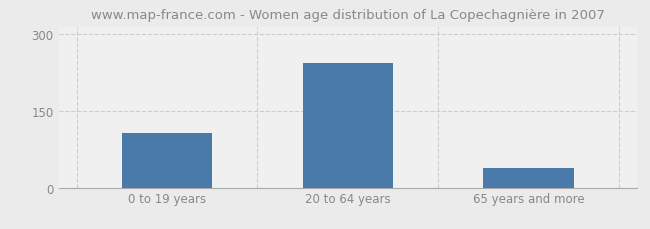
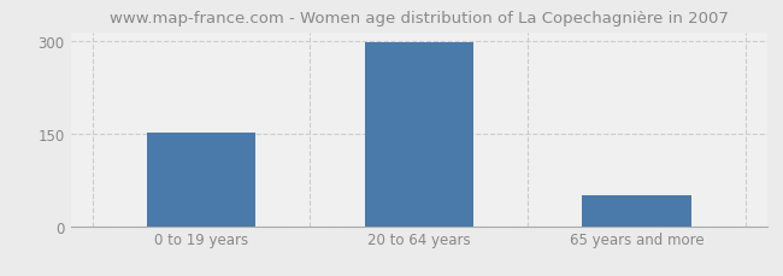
0 to 19 years: 107 -> 152
20 to 64 years: 243 -> 298
65 years and more: 38 -> 50
